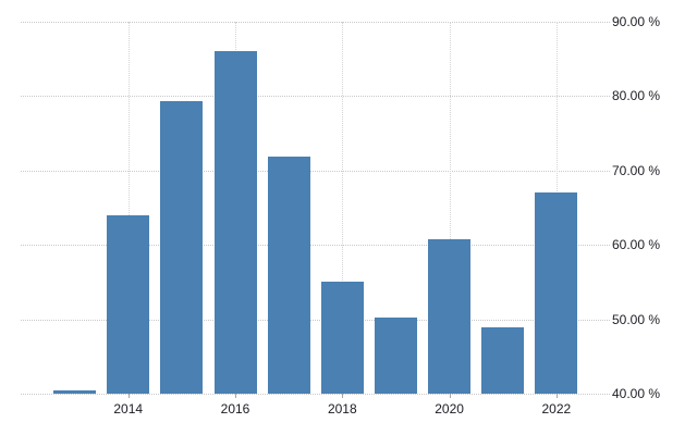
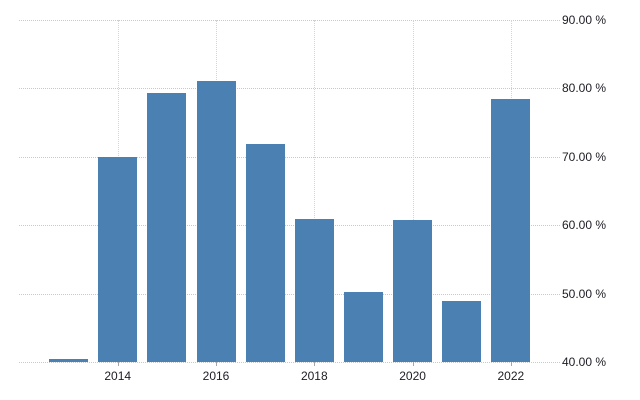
2014: 64% -> 70%
2016: 86% -> 81%
2018: 55% -> 61%
2022: 67% -> 78%
